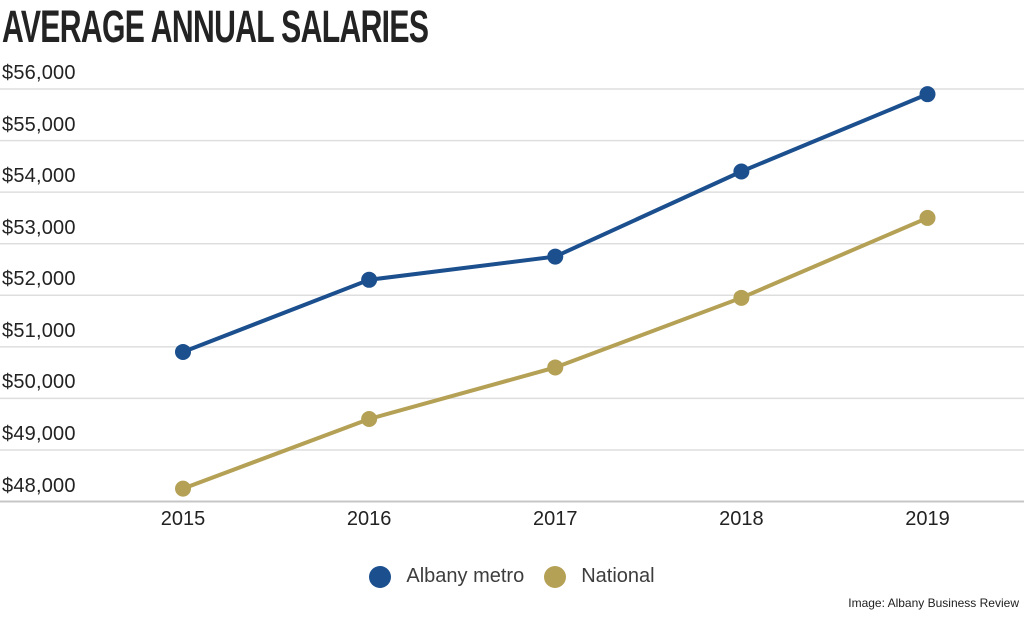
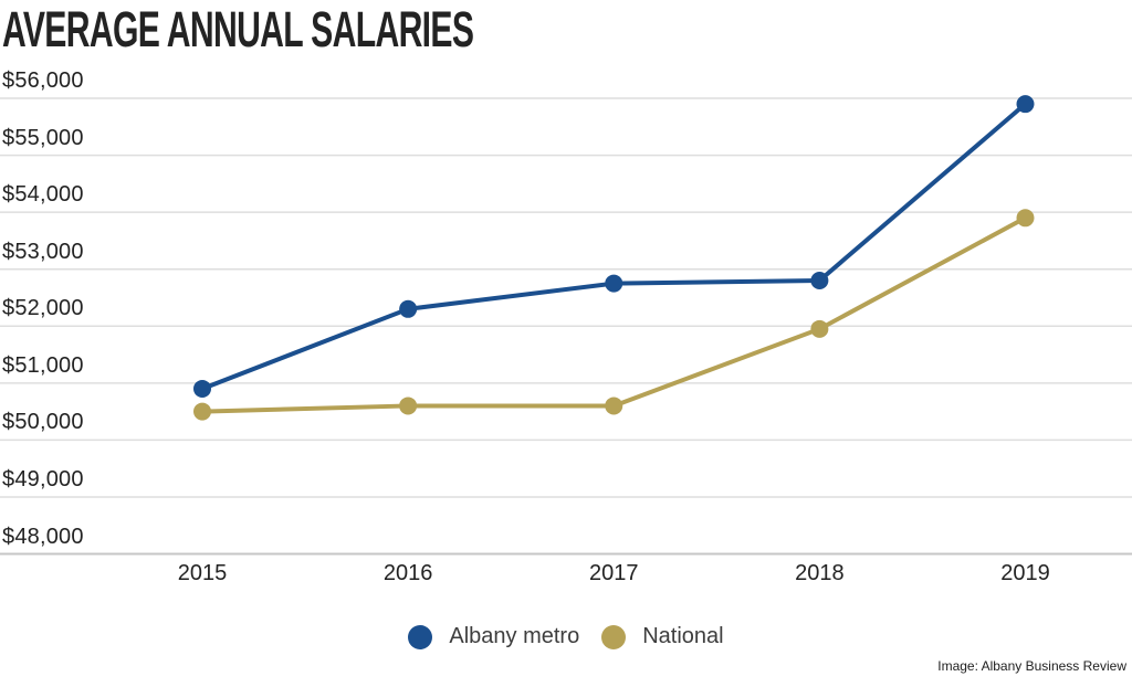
National/2015: $48200 -> $50500
National/2016: $49600 -> $50600
Albany metro/2018: $54400 -> $52800
National/2019: $53500 -> $53900
